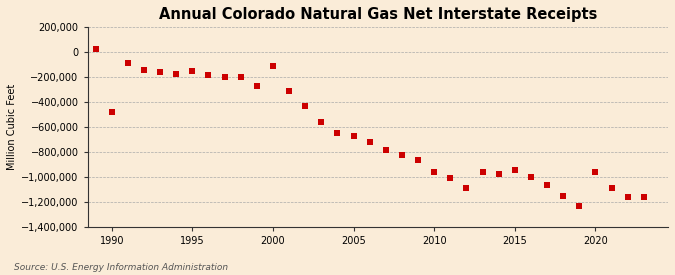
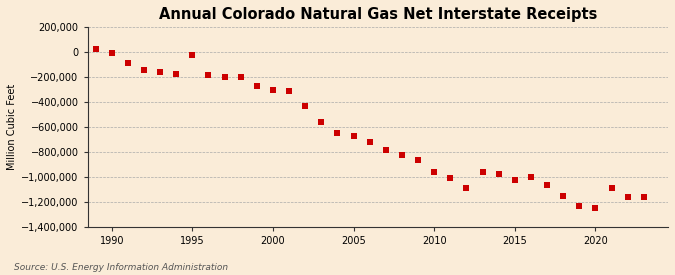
1990: -480,000 -> -10,000
1995: -150,000 -> -20,000
2000: -110,000 -> -300,000
2015: -940,000 -> -1,020,000
2020: -960,000 -> -1,250,000
